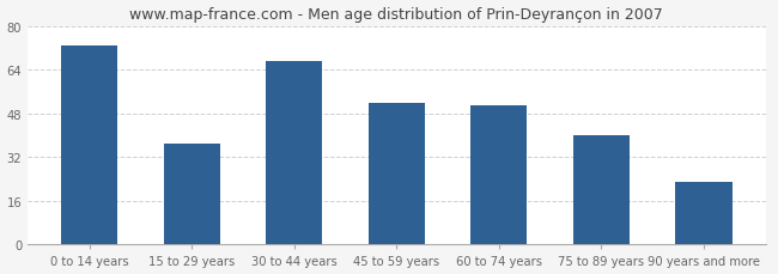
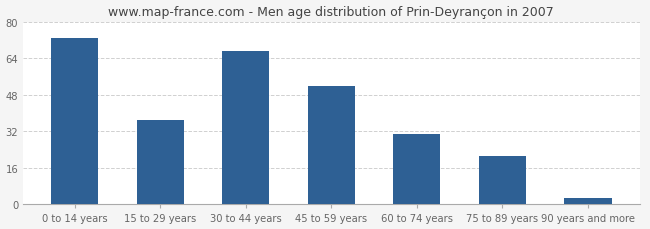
60 to 74 years: 51 -> 31
75 to 89 years: 40 -> 21
90 years and more: 23 -> 3
